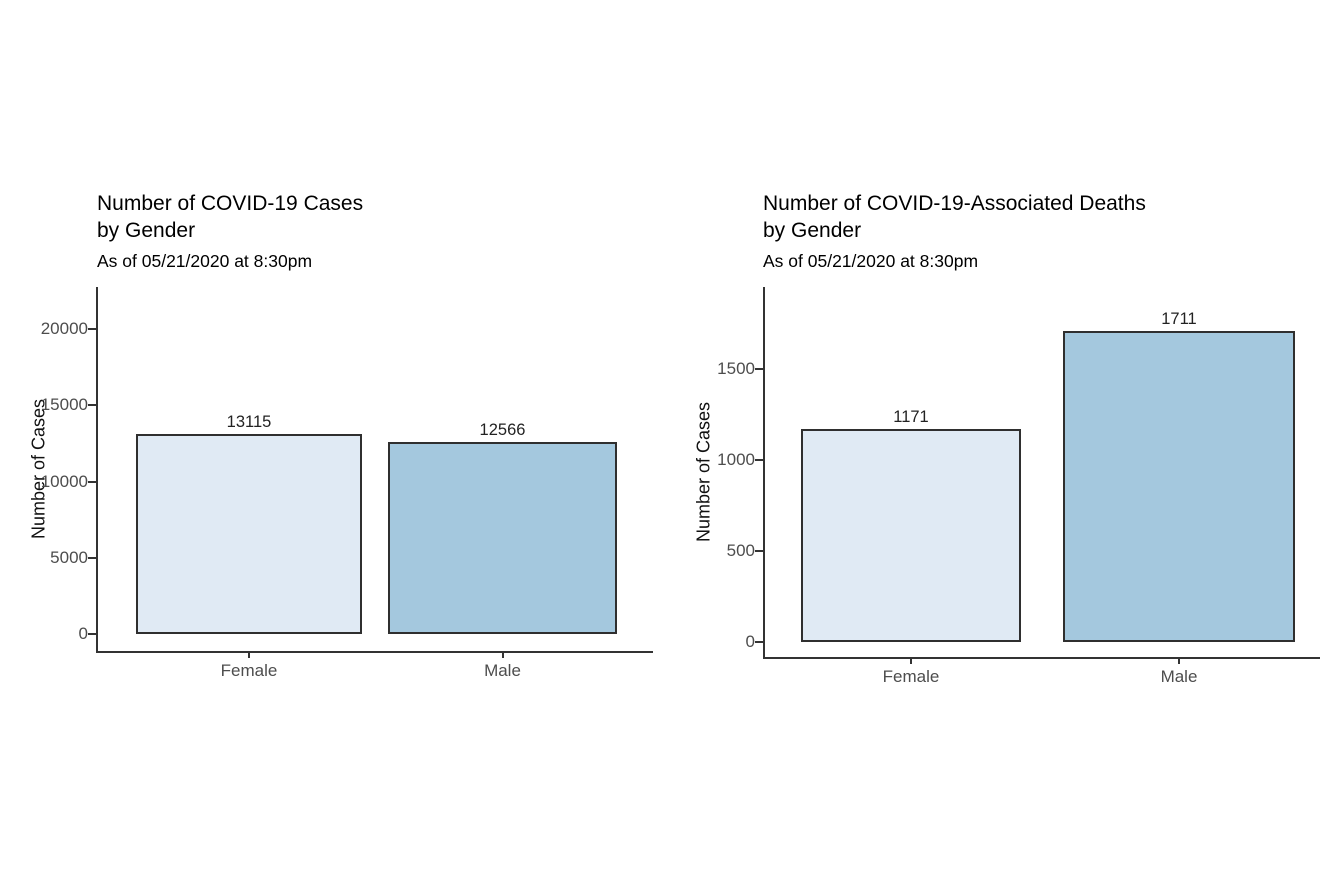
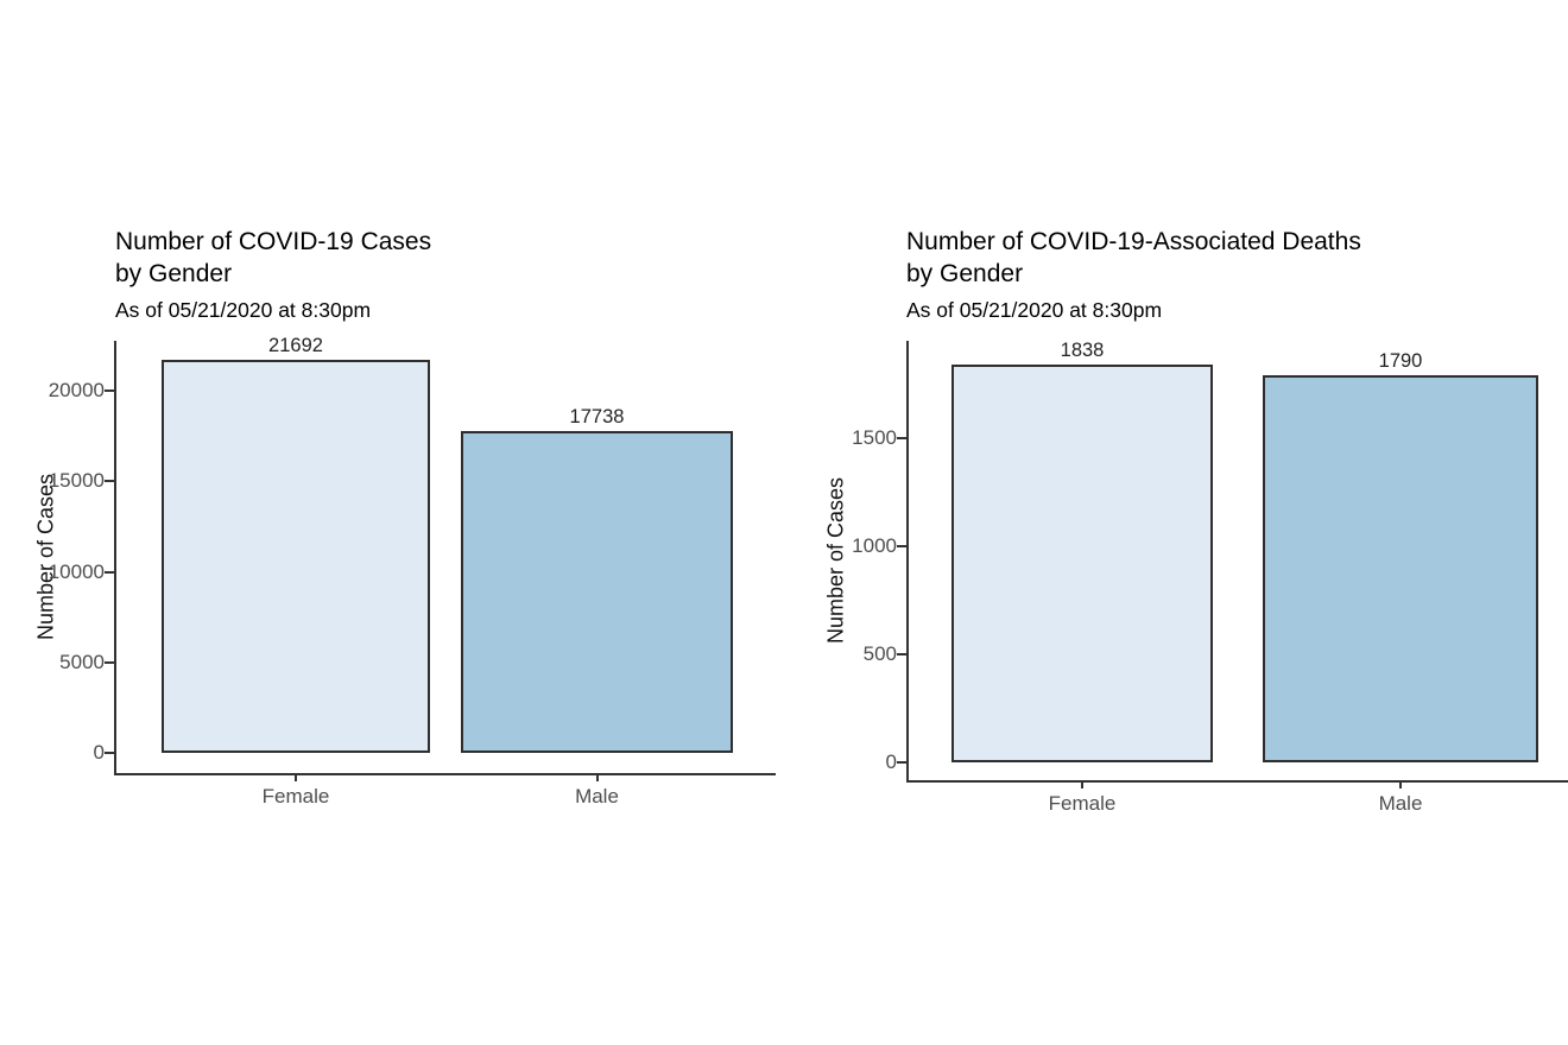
Number of COVID-19 Cases by Gender/Female: 13115 -> 21692
Number of COVID-19 Cases by Gender/Male: 12566 -> 17738
Number of COVID-19-Associated Deaths by Gender/Female: 1171 -> 1838
Number of COVID-19-Associated Deaths by Gender/Male: 1711 -> 1790
